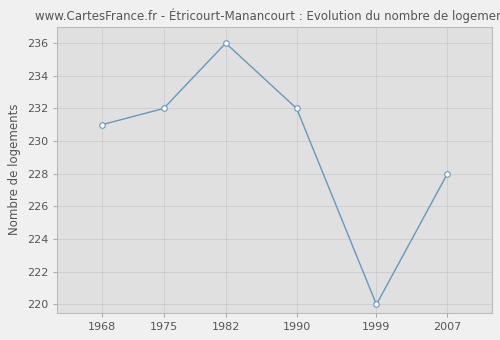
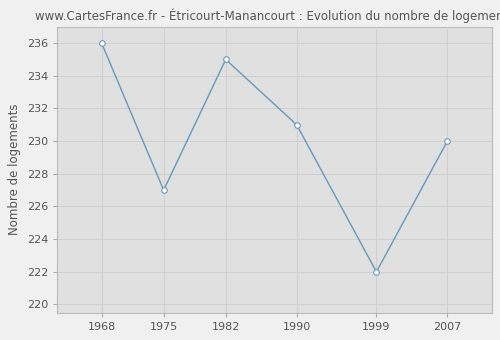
1968: 231 -> 236
1975: 232 -> 227
1982: 236 -> 235
1990: 232 -> 231
1999: 220 -> 222
2007: 228 -> 230
